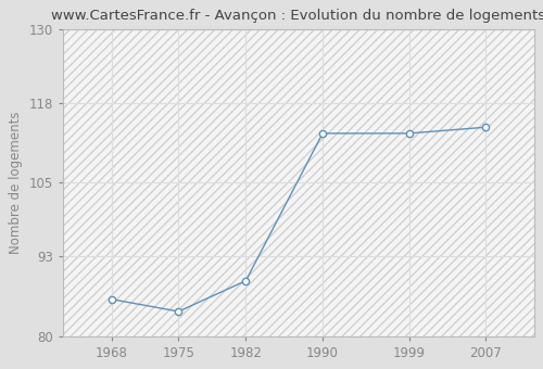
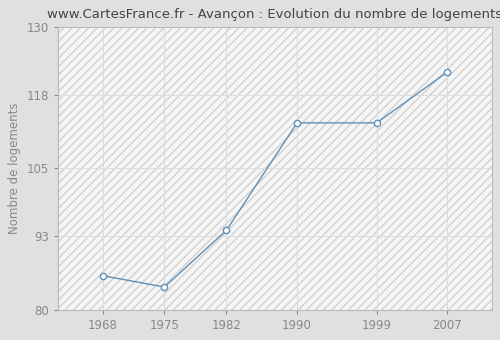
1982: 89 -> 94
2007: 114 -> 122
